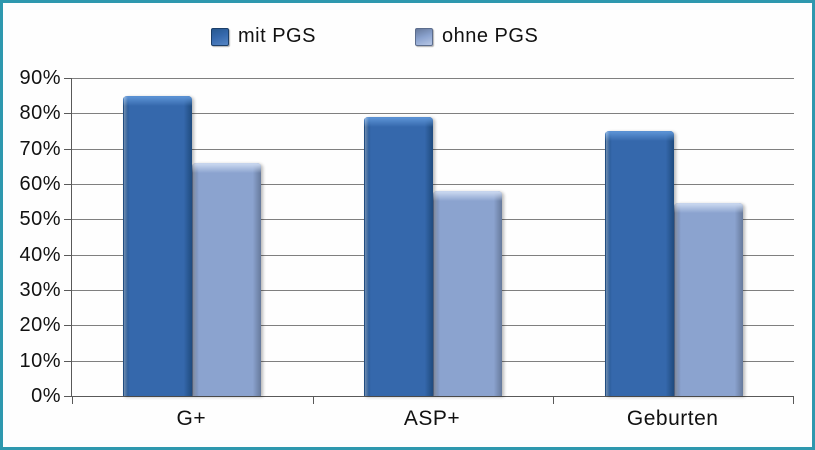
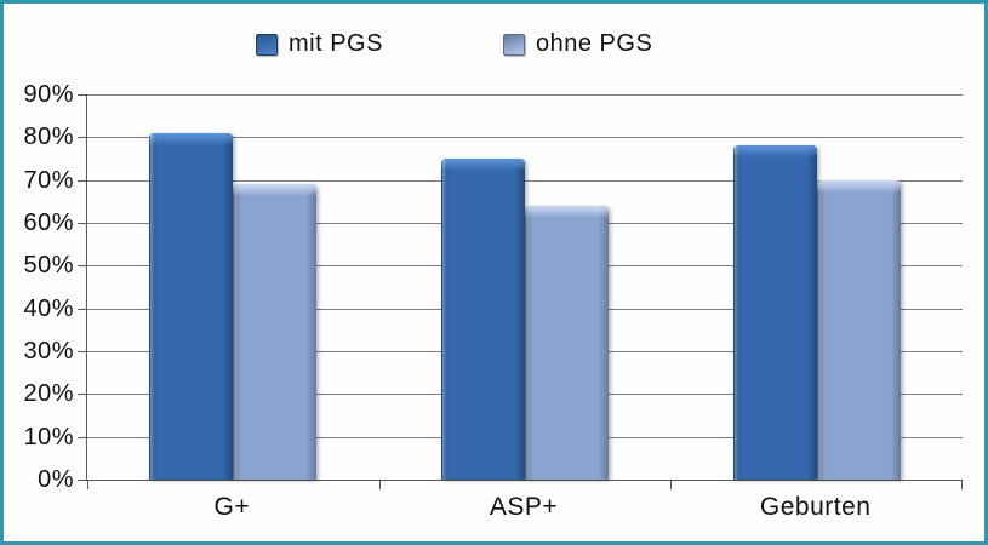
mit PGS/G+: 85% -> 81%
ohne PGS/G+: 66% -> 69%
mit PGS/ASP+: 79% -> 75%
ohne PGS/ASP+: 58% -> 64%
mit PGS/Geburten: 75% -> 78%
ohne PGS/Geburten: 54% -> 70%
